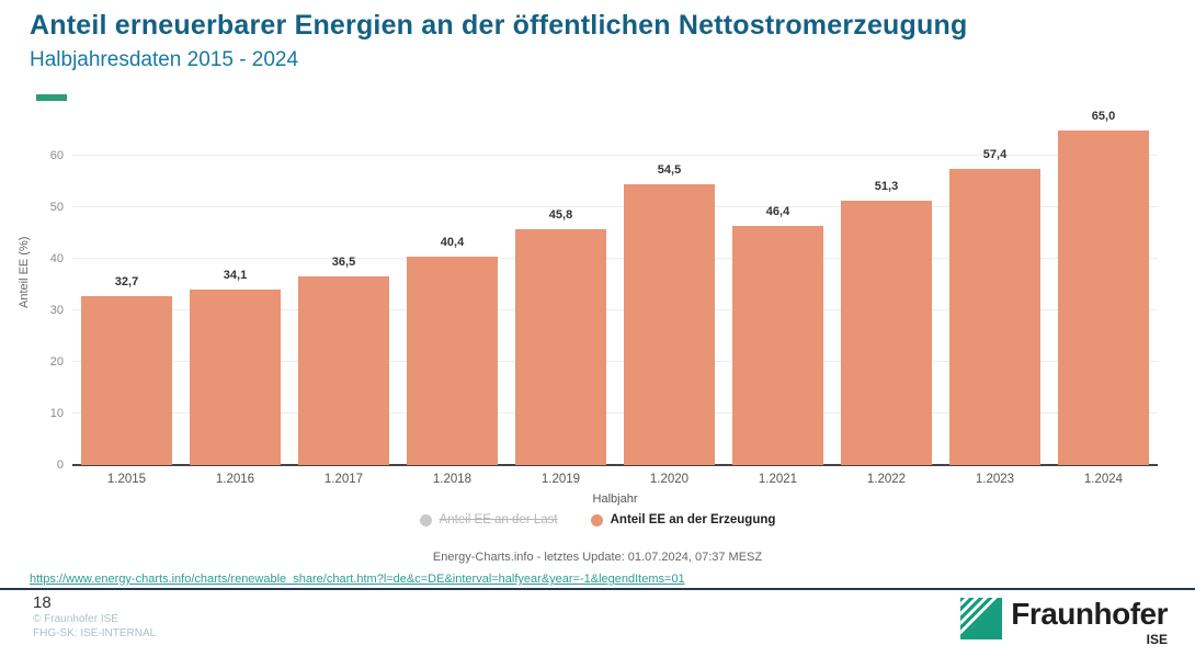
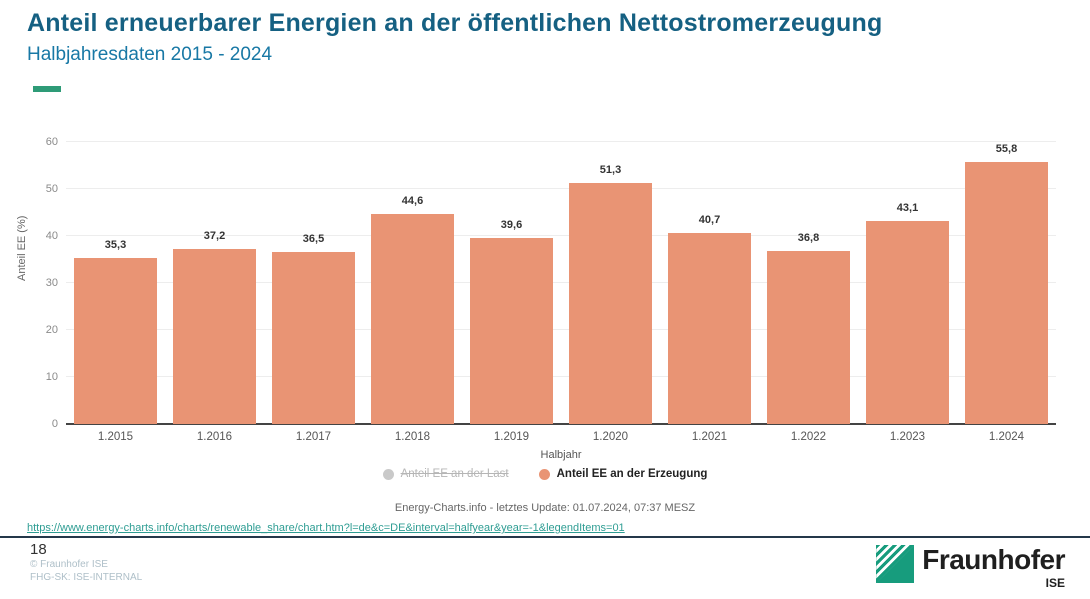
1.2015: 32,7 -> 35,3
1.2016: 34,1 -> 37,2
1.2018: 40,4 -> 44,6
1.2019: 45,8 -> 39,6
1.2020: 54,5 -> 51,3
1.2021: 46,4 -> 40,7
1.2022: 51,3 -> 36,8
1.2023: 57,4 -> 43,1
1.2024: 65,0 -> 55,8
